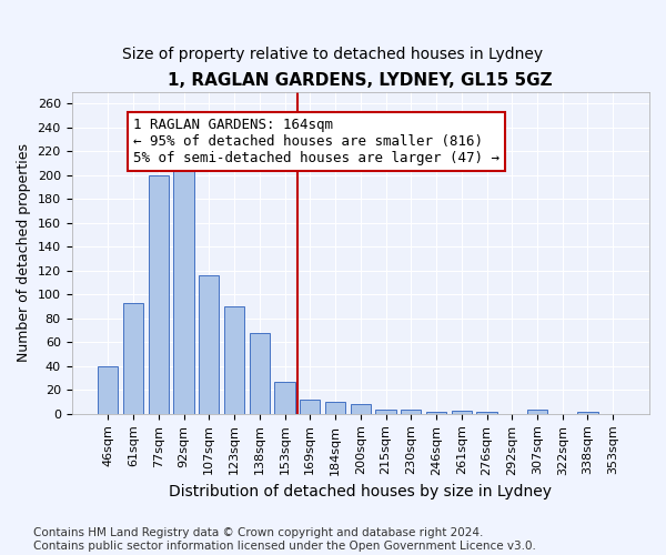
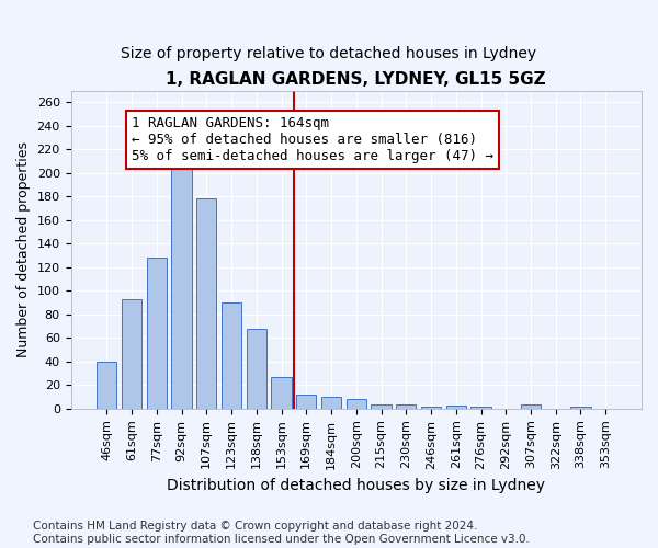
77sqm: 200 -> 128
107sqm: 116 -> 178
